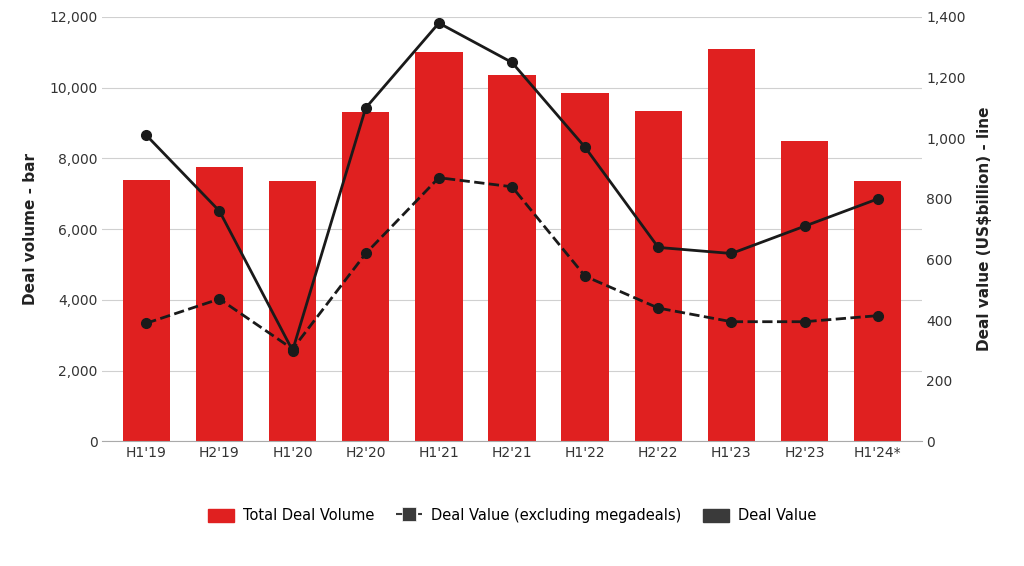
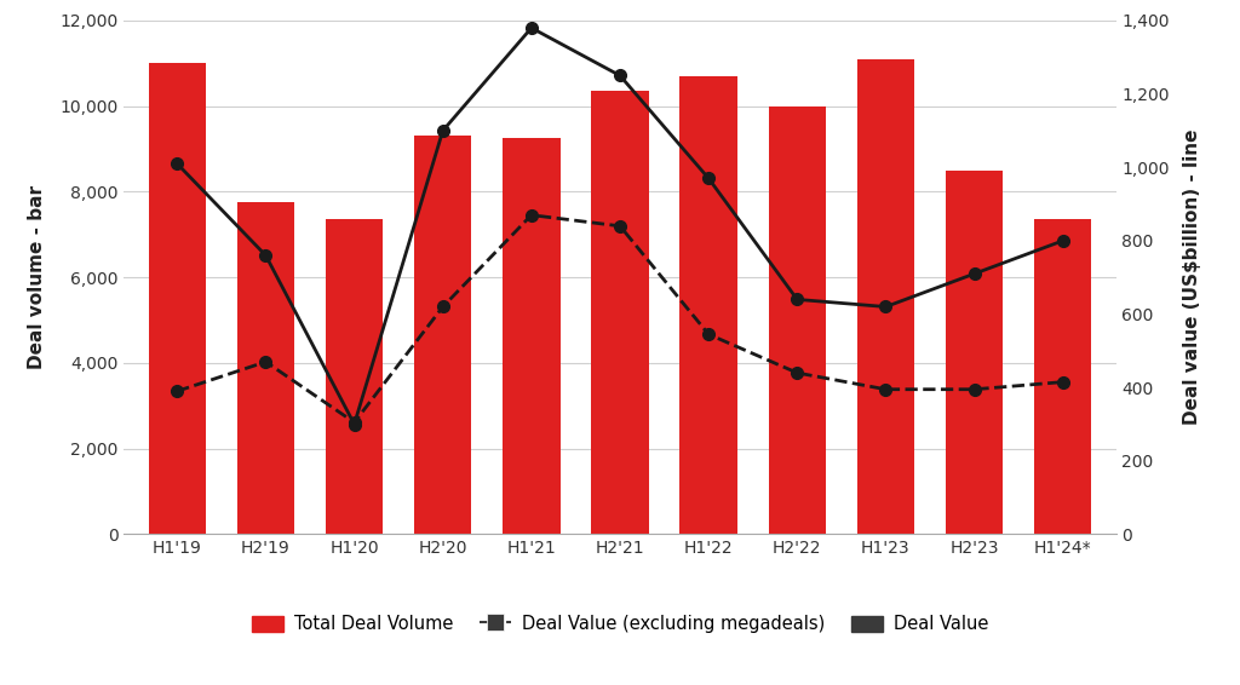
Total Deal Volume/H1'19: 7,400 -> 11,000
Total Deal Volume/H1'21: 11,000 -> 9,250
Total Deal Volume/H1'22: 9,850 -> 10,700
Total Deal Volume/H2'22: 9,350 -> 10,000
